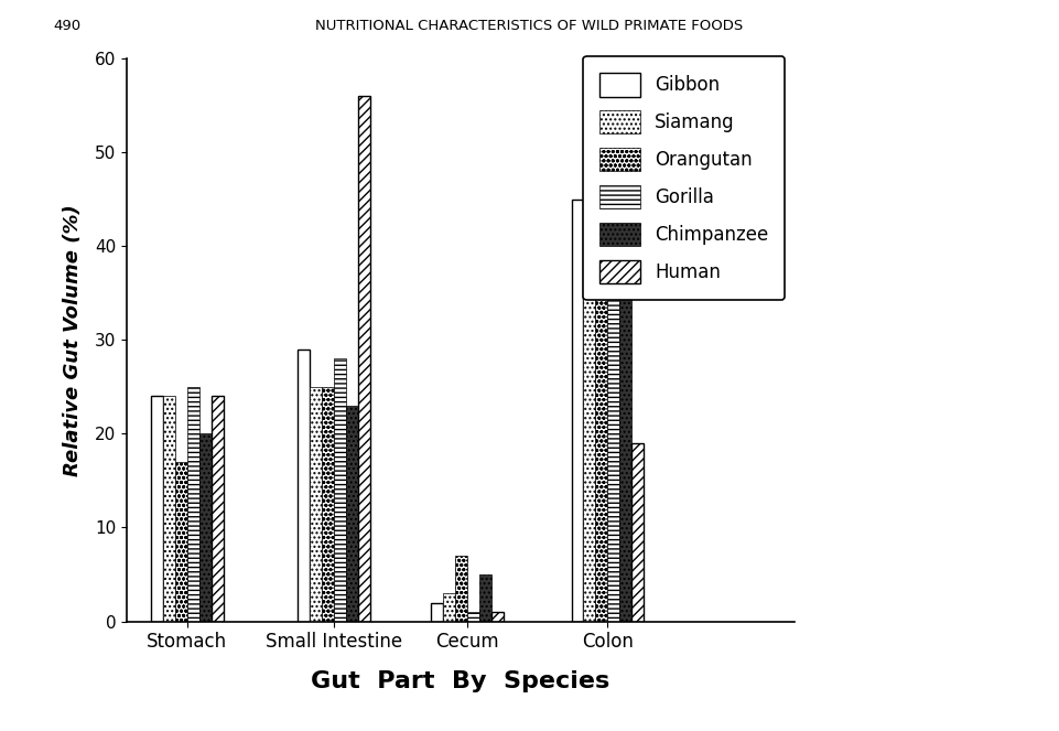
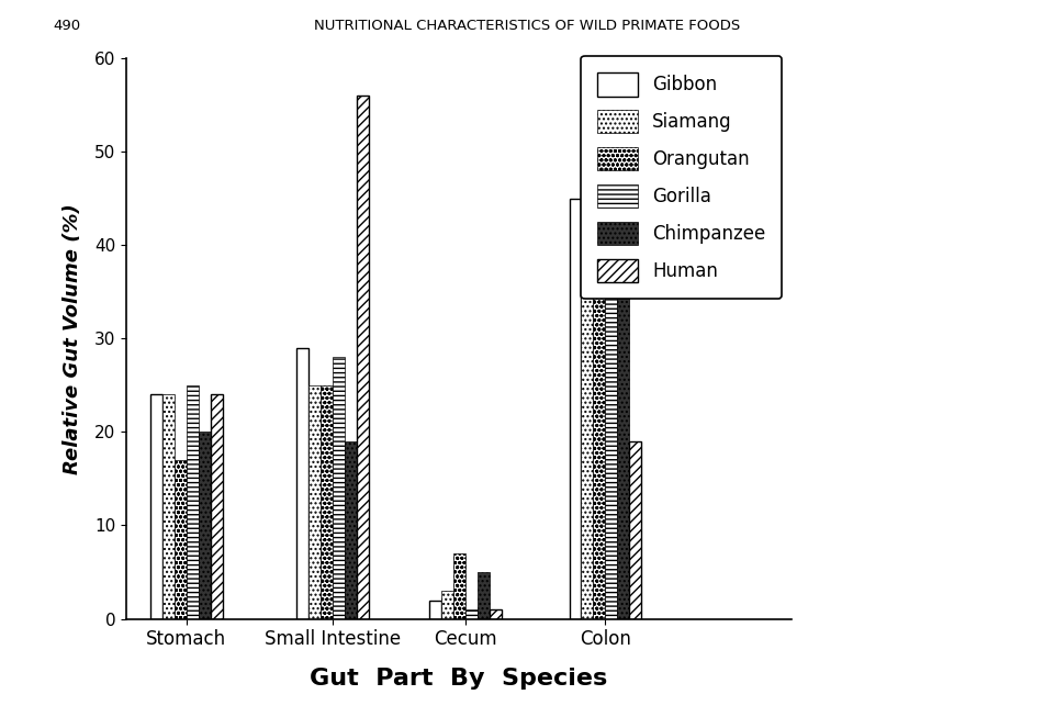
Chimpanzee/Small Intestine: 23 -> 19
